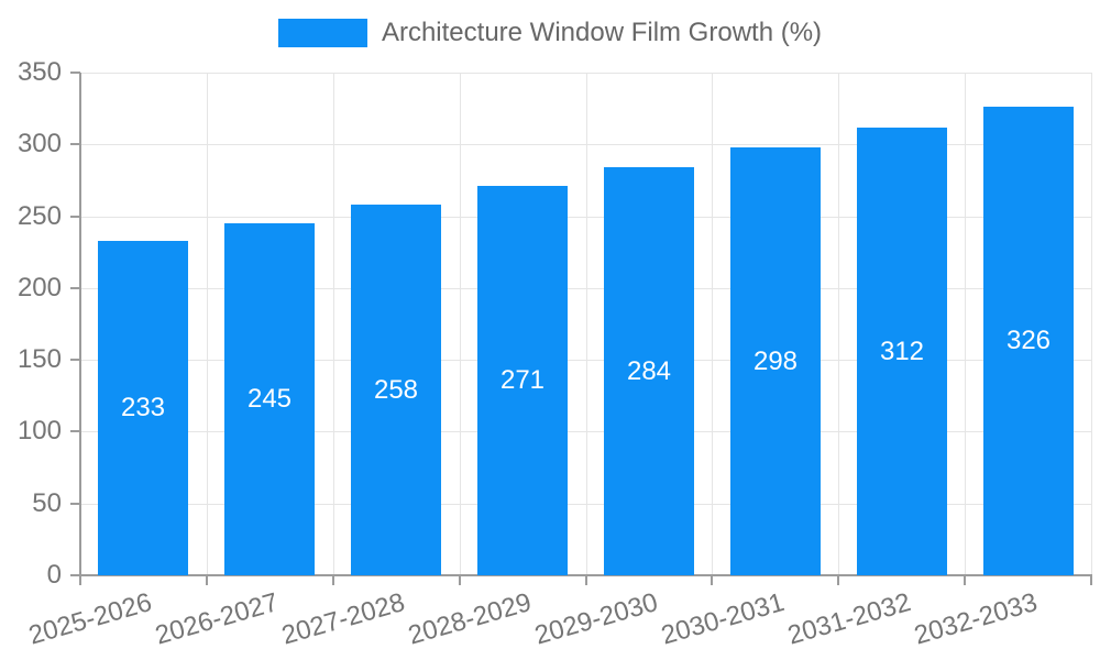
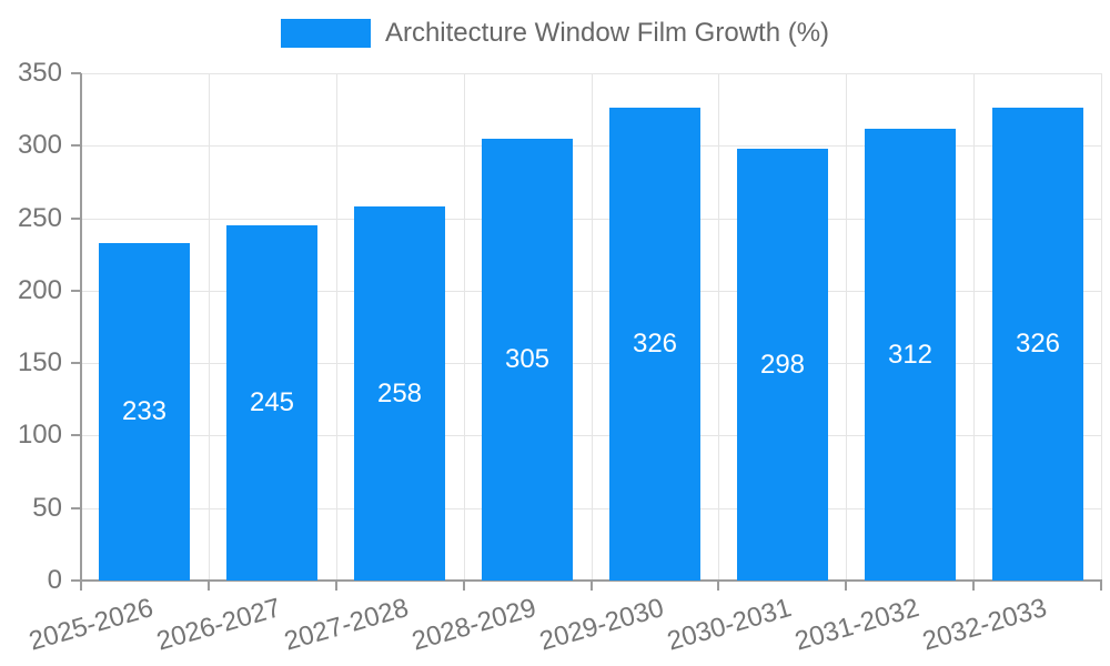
2028-2029: 271 -> 305
2029-2030: 284 -> 326
